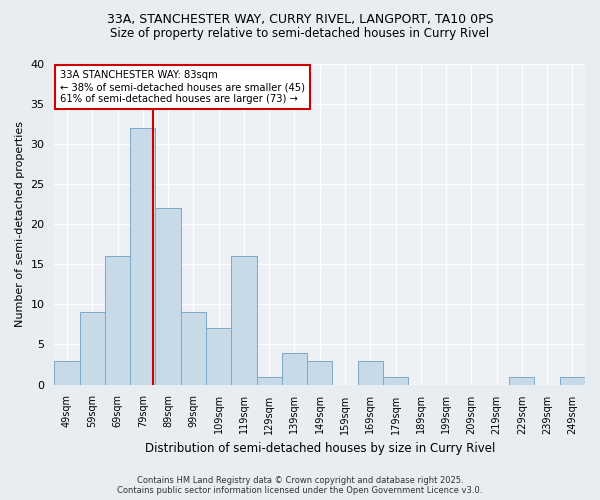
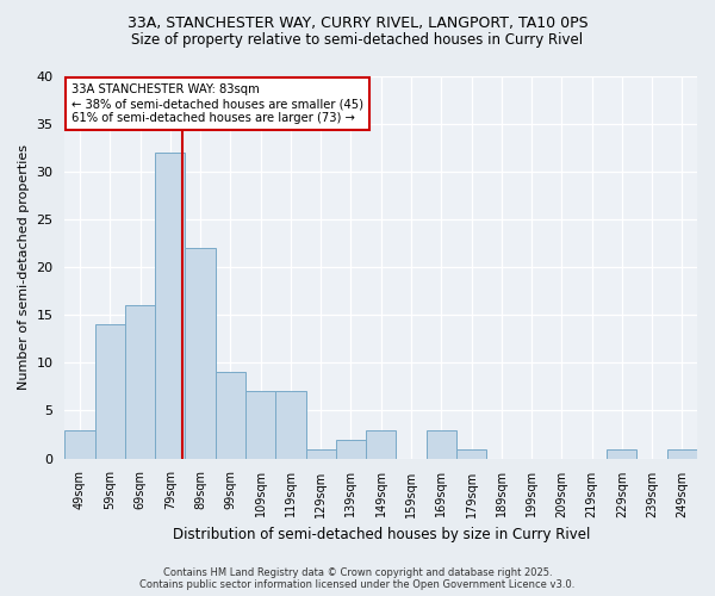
59sqm: 9 -> 14
119sqm: 16 -> 7
139sqm: 4 -> 2
